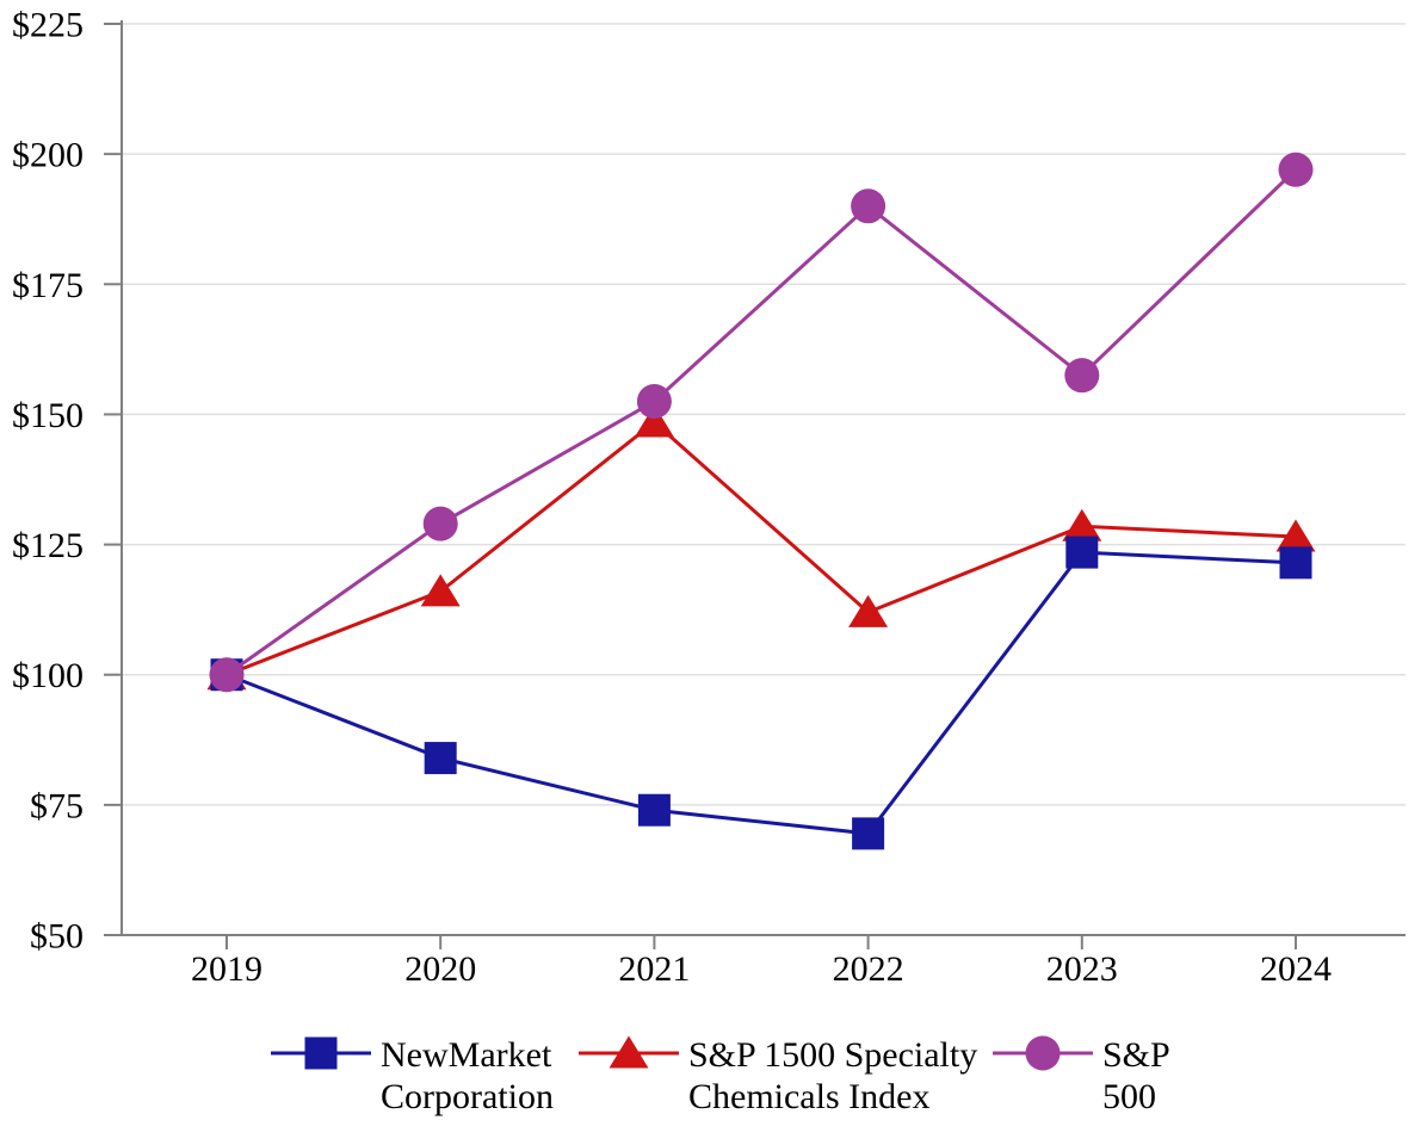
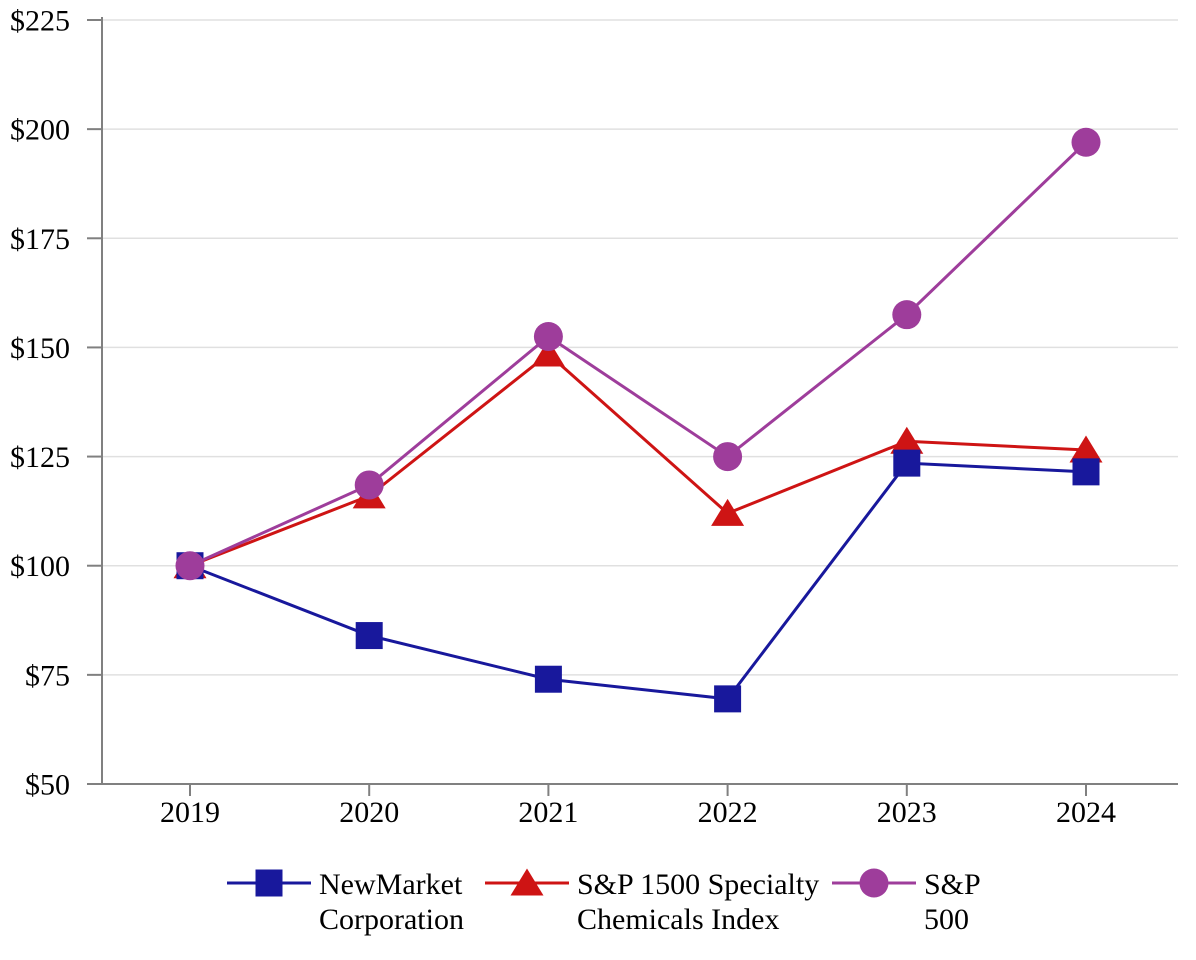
S&P 500/2020: $129 -> $118
S&P 500/2022: $190 -> $125
